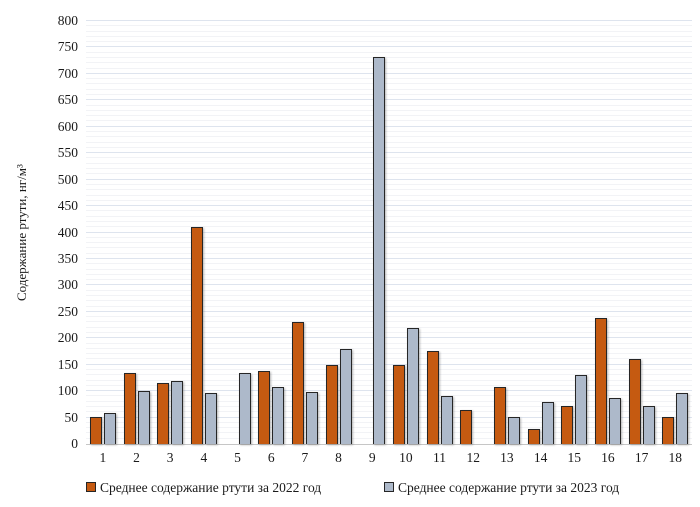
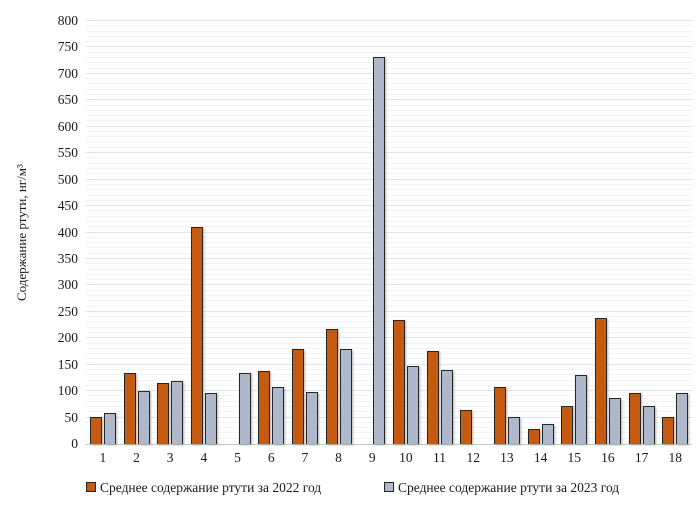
Среднее содержание ртути за 2022 год/7: 230 -> 180
Среднее содержание ртути за 2022 год/8: 150 -> 220
Среднее содержание ртути за 2022 год/10: 150 -> 230
Среднее содержание ртути за 2023 год/10: 220 -> 150
Среднее содержание ртути за 2023 год/11: 90 -> 140
Среднее содержание ртути за 2023 год/14: 80 -> 40
Среднее содержание ртути за 2022 год/17: 160 -> 100
